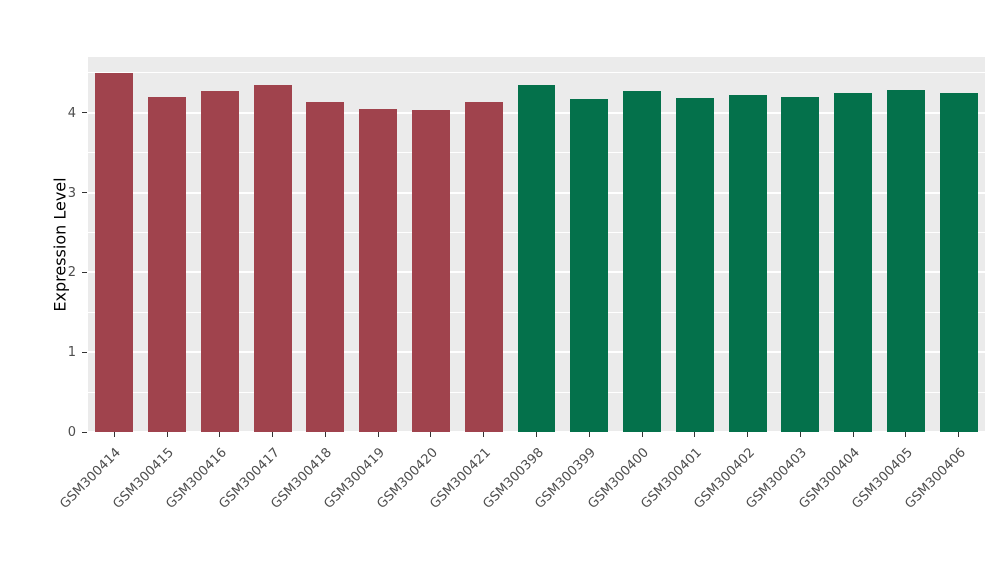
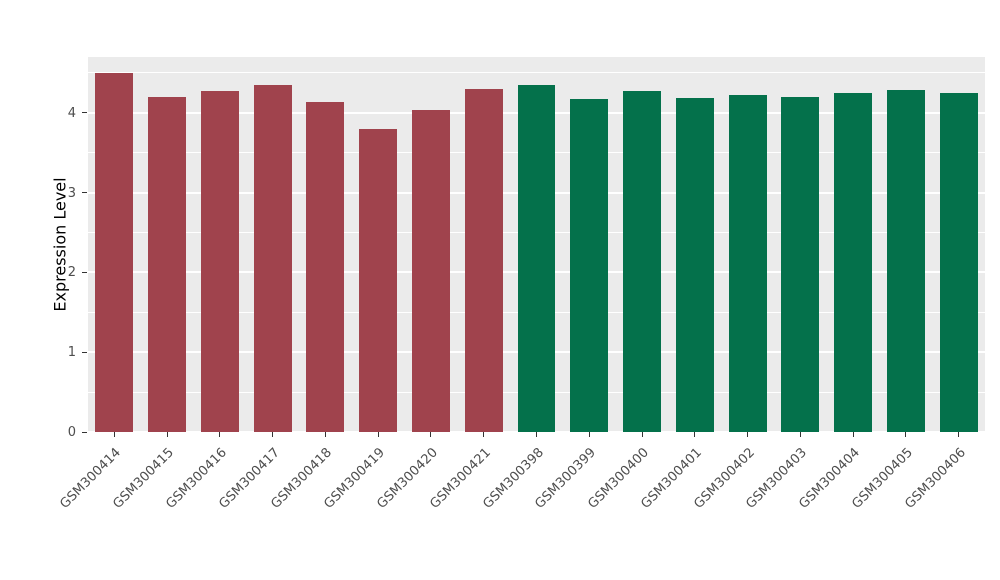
GSM300419: 4.0 -> 3.8
GSM300421: 4.1 -> 4.3
